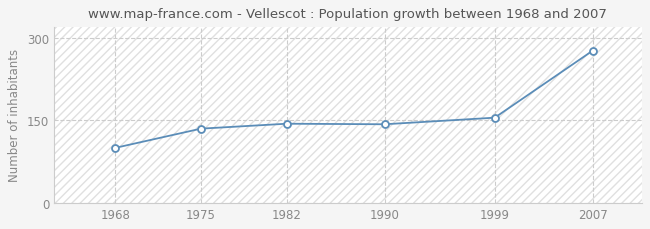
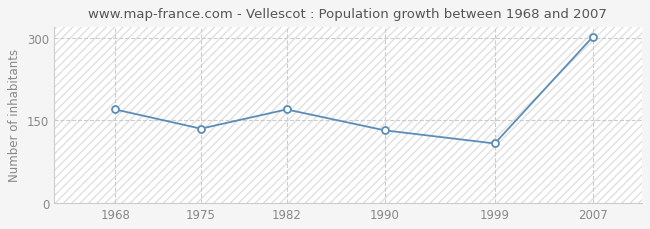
1968: 100 -> 170
1982: 144 -> 170
1990: 143 -> 132
1999: 155 -> 108
2007: 277 -> 302
